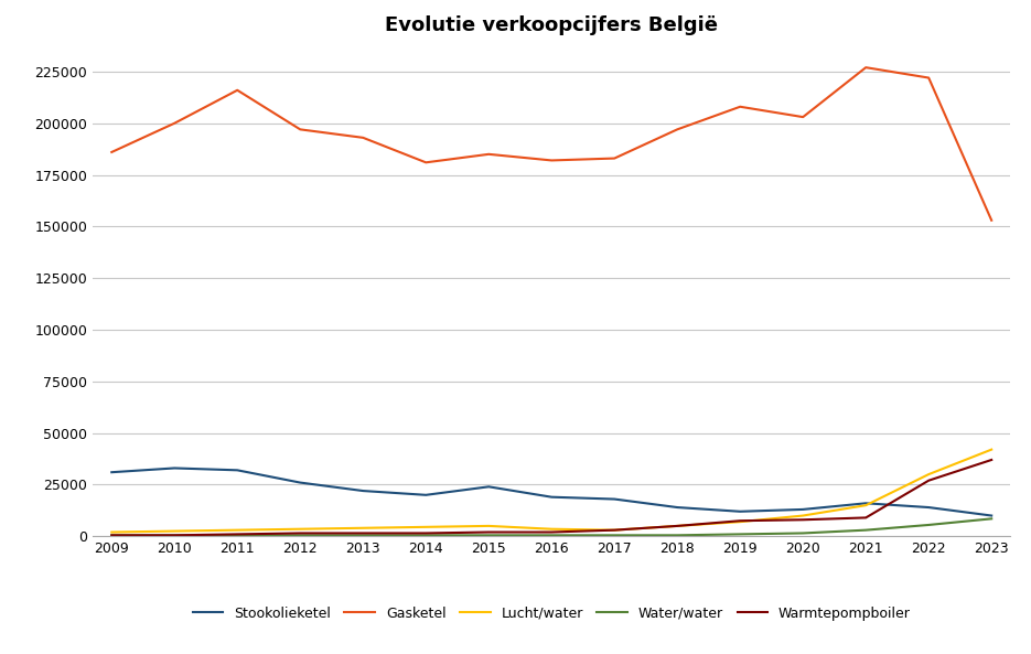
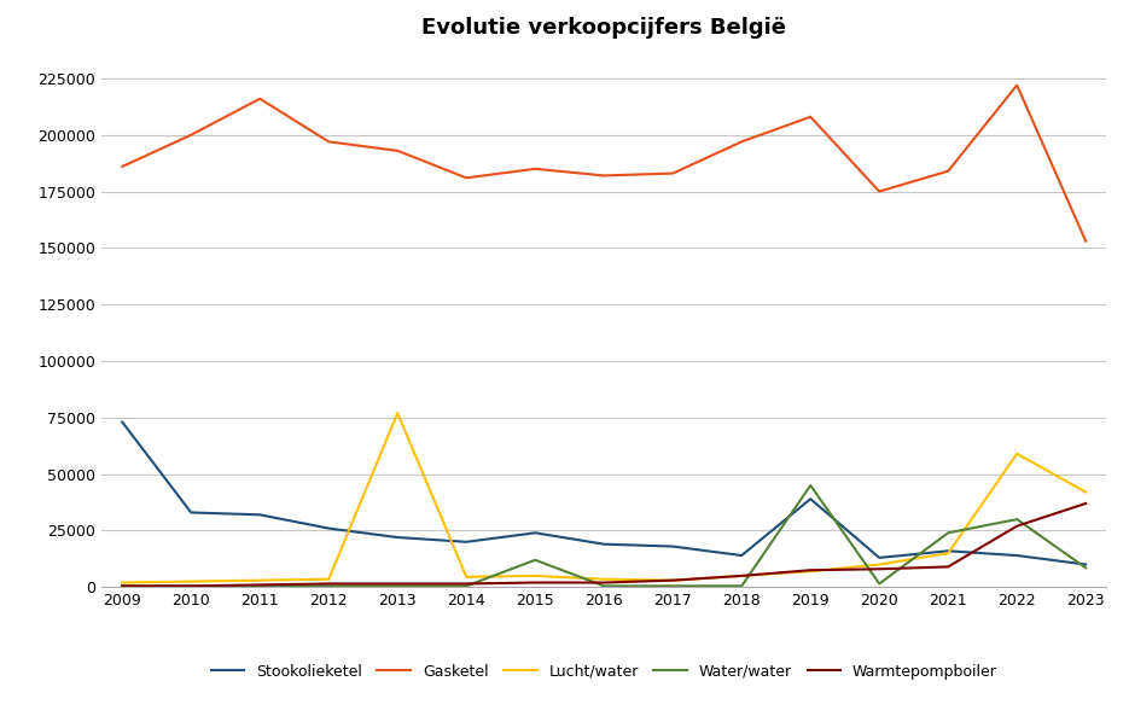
Stookolieketel/2009: 31000 -> 73000
Lucht/water/2013: 4000 -> 77000
Water/water/2015: 0 -> 12000
Stookolieketel/2019: 12000 -> 39000
Water/water/2019: 1000 -> 45000
Gasketel/2020: 203000 -> 175000
Gasketel/2021: 227000 -> 184000
Water/water/2021: 3000 -> 24000
Lucht/water/2022: 30000 -> 59000
Water/water/2022: 6000 -> 30000
